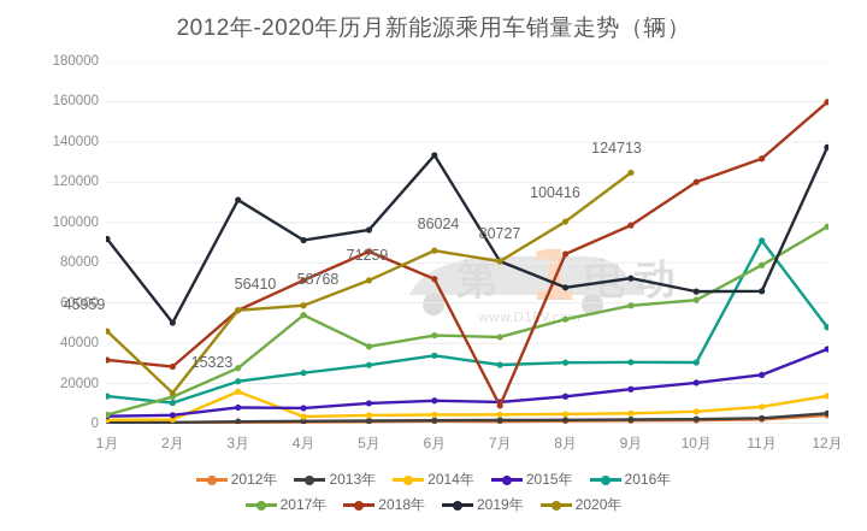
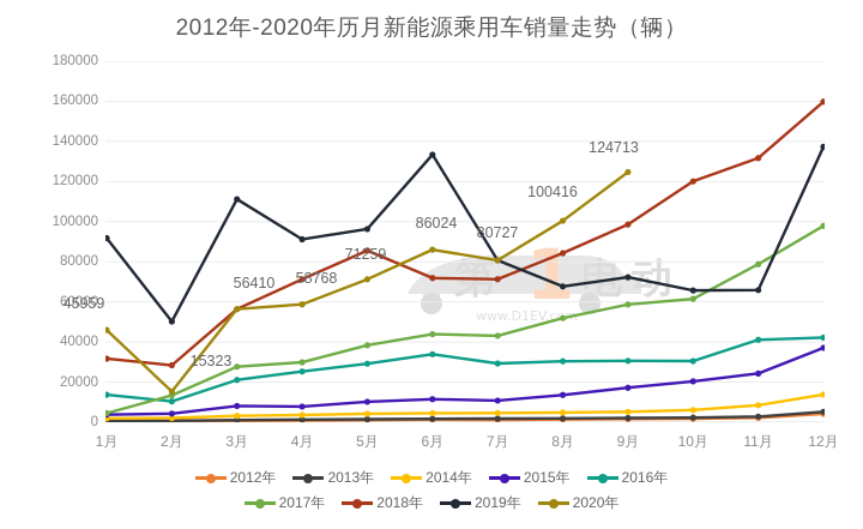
2014年/3月: 16000 -> 3000
2017年/4月: 54000 -> 30000
2018年/7月: 9000 -> 71000
2016年/11月: 91000 -> 41000
2016年/12月: 48000 -> 42000
